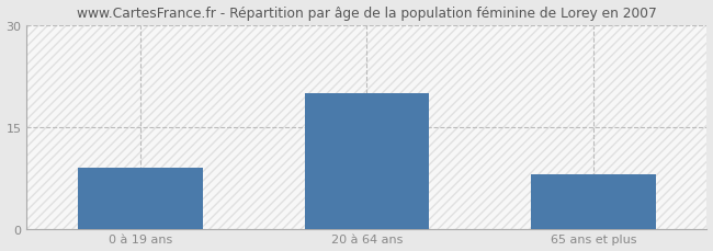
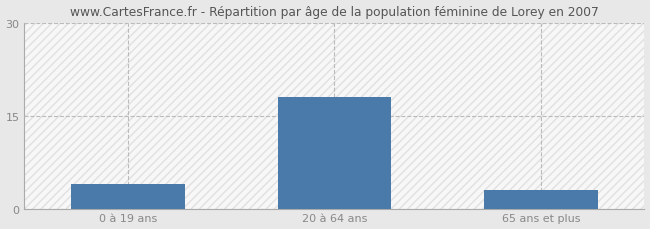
0 à 19 ans: 9 -> 4
20 à 64 ans: 20 -> 18
65 ans et plus: 8 -> 3
